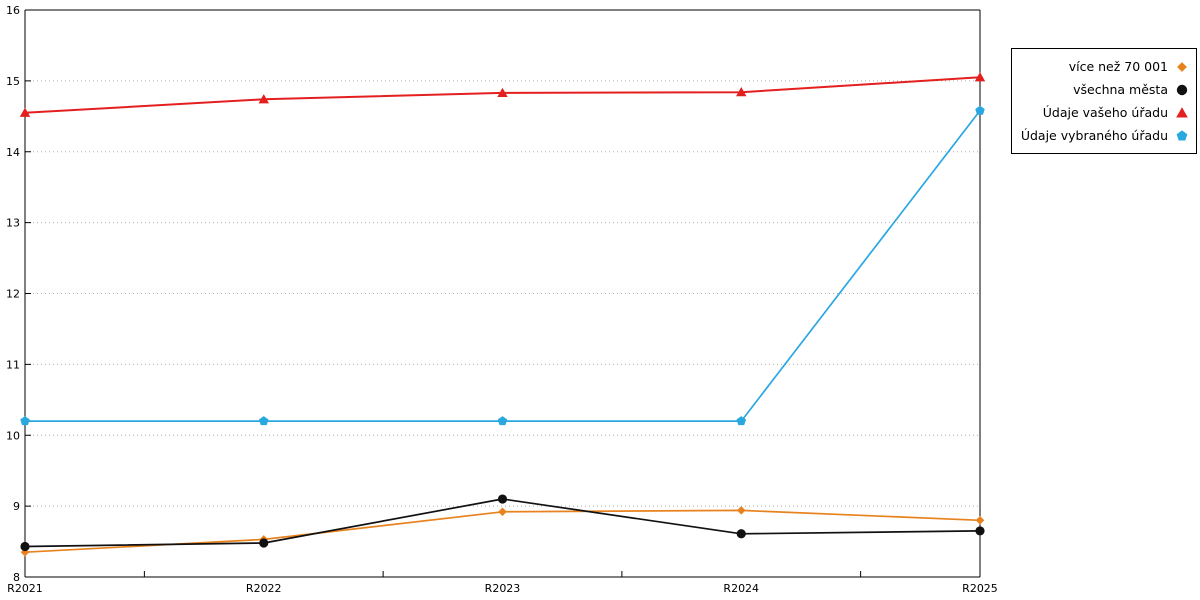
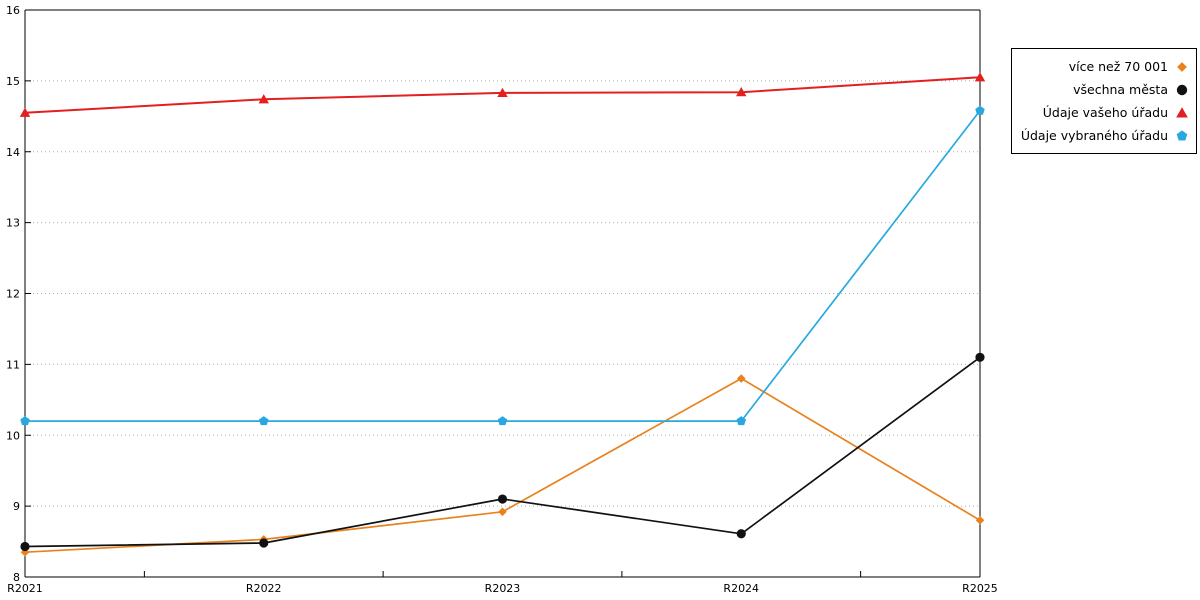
více než 70 001/R2024: 8.9 -> 10.8
všechna města/R2025: 8.7 -> 11.1
